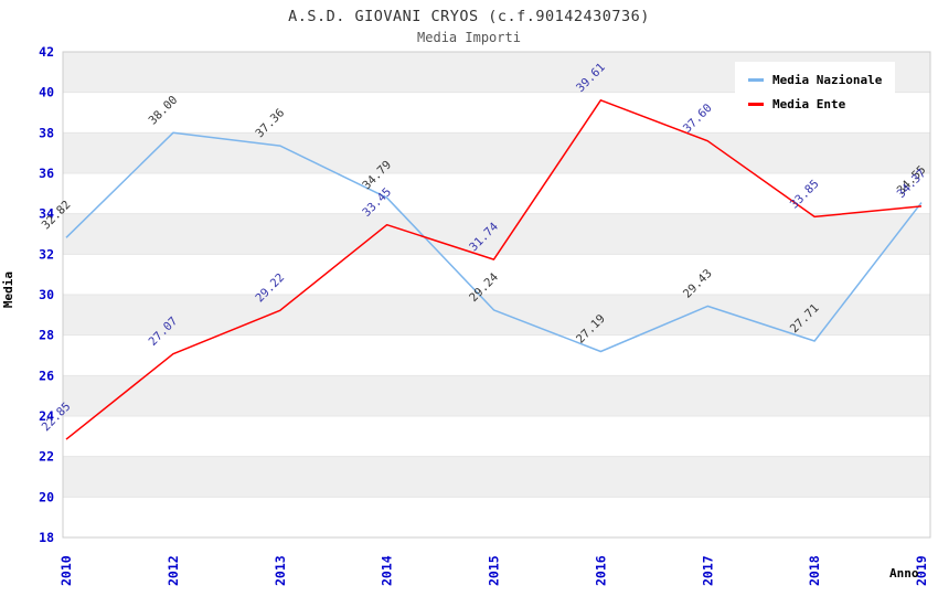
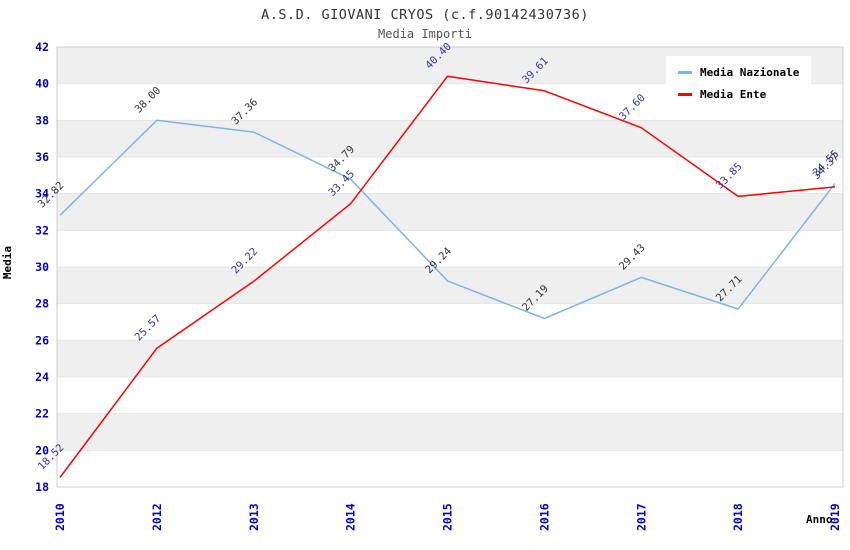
Media Ente/2010: 22.85 -> 18.52
Media Ente/2012: 27.07 -> 25.57
Media Ente/2015: 31.74 -> 40.40
